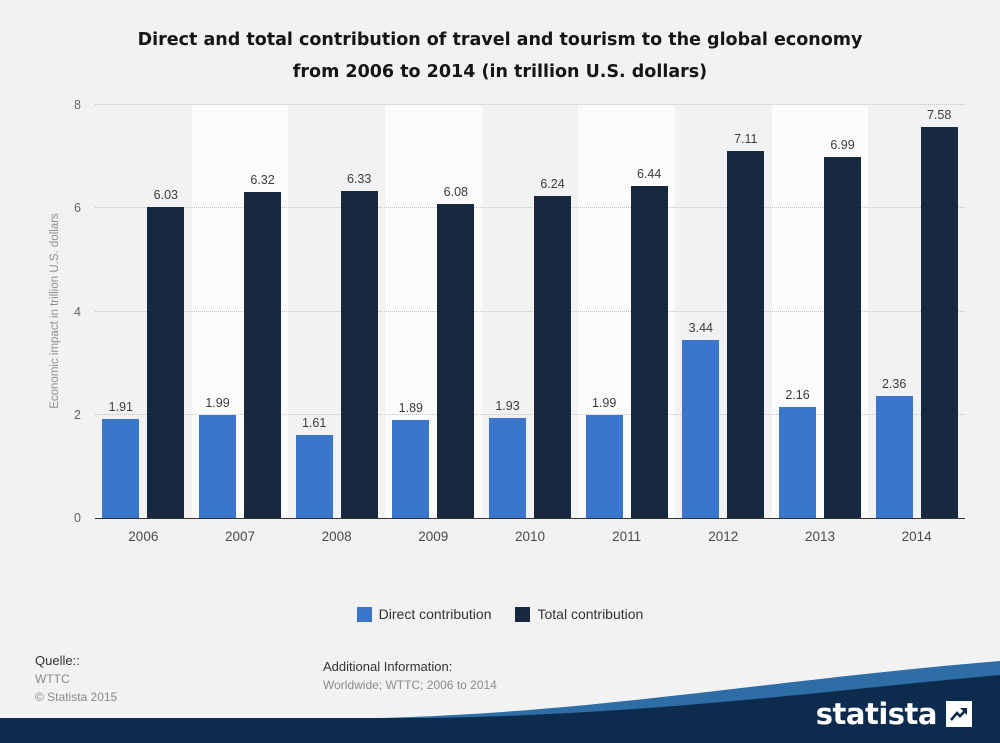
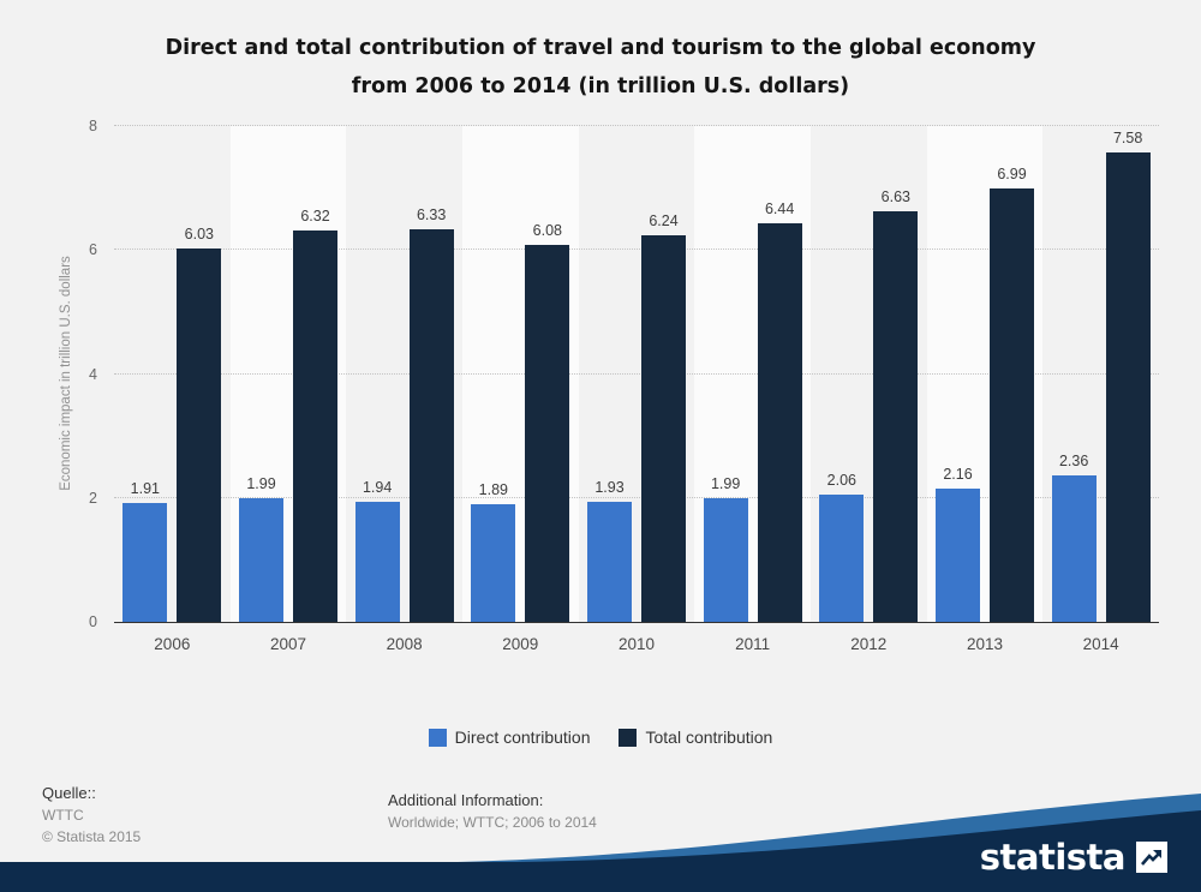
Direct contribution/2008: 1.61 -> 1.94
Direct contribution/2012: 3.44 -> 2.06
Total contribution/2012: 7.11 -> 6.63
